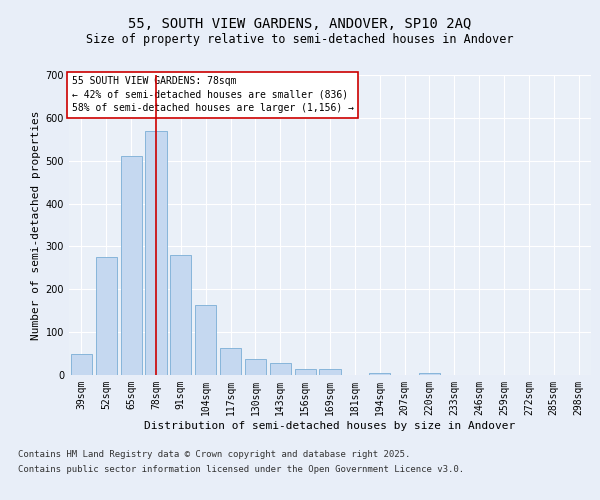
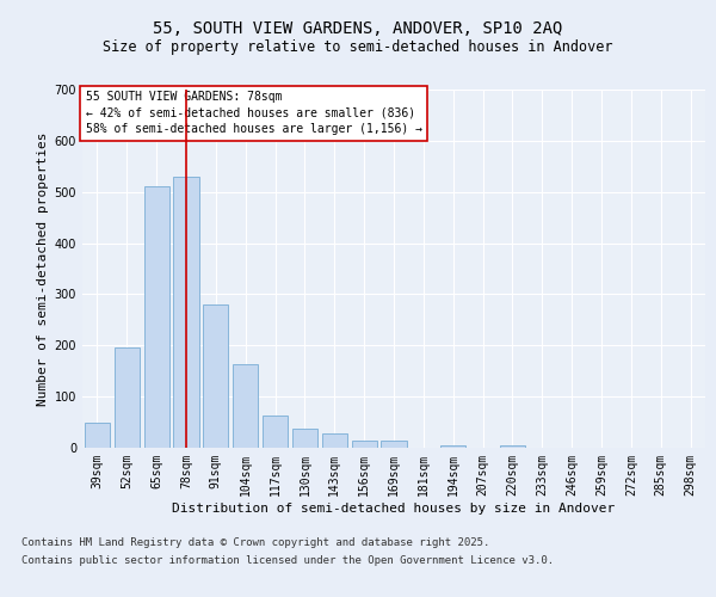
52sqm: 275 -> 195
78sqm: 570 -> 530
